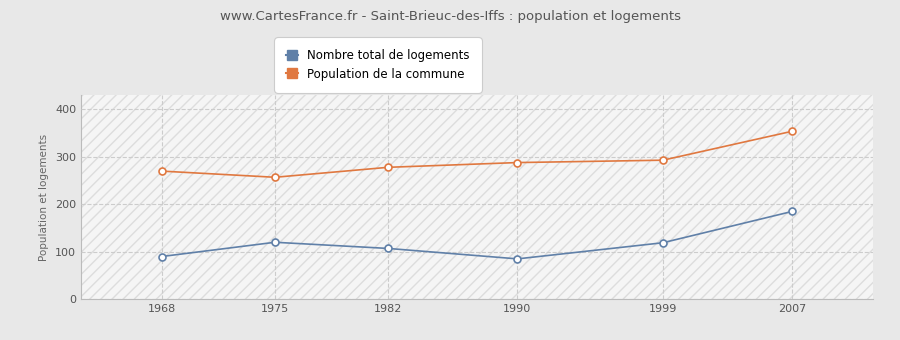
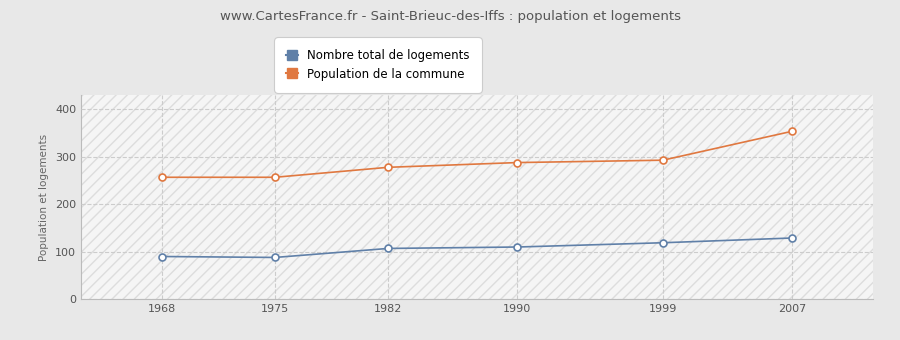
Population de la commune/1968: 270 -> 257
Nombre total de logements/1975: 120 -> 88
Nombre total de logements/1990: 85 -> 110
Nombre total de logements/2007: 185 -> 129
